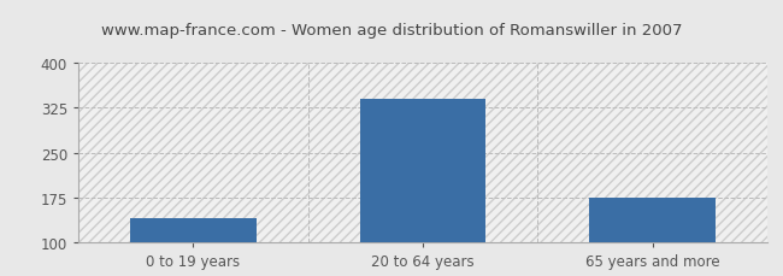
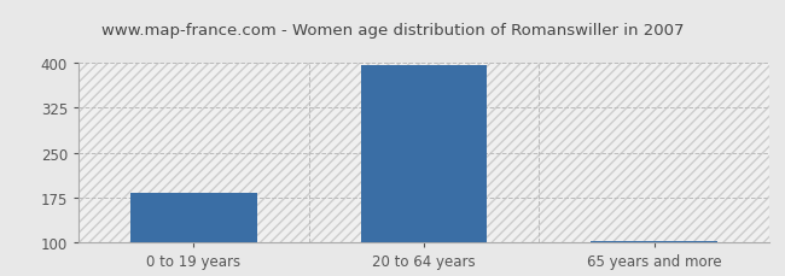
0 to 19 years: 140 -> 183
20 to 64 years: 340 -> 396
65 years and more: 175 -> 102
